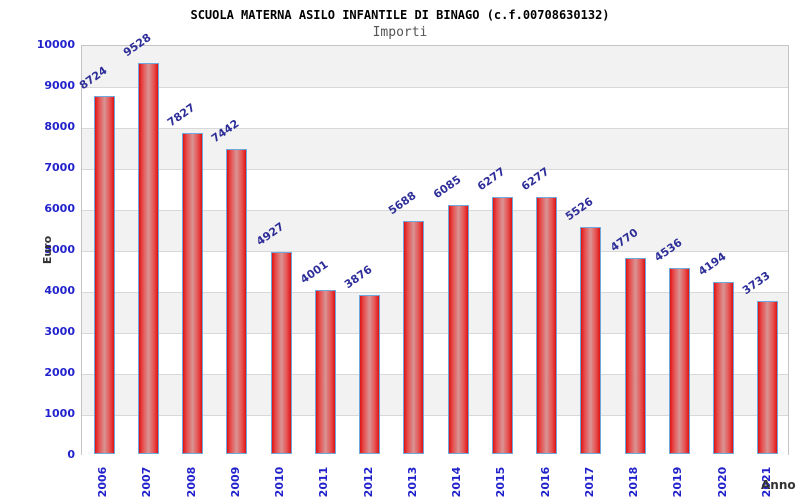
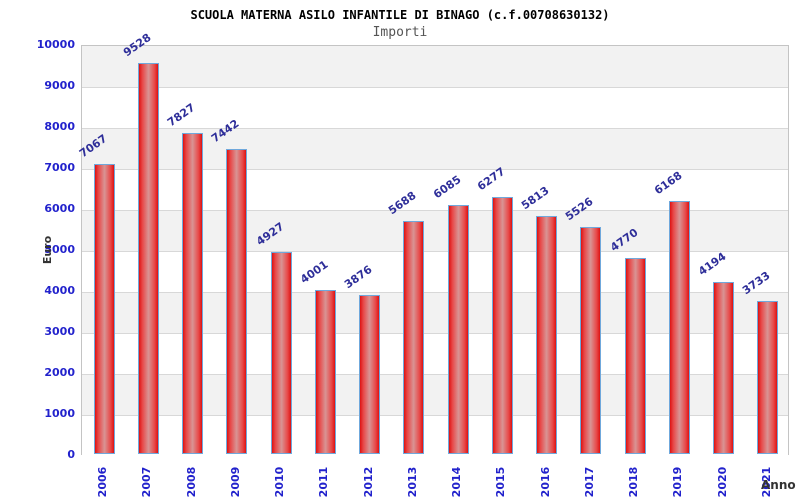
2006: 8724 -> 7067
2016: 6277 -> 5813
2019: 4536 -> 6168
